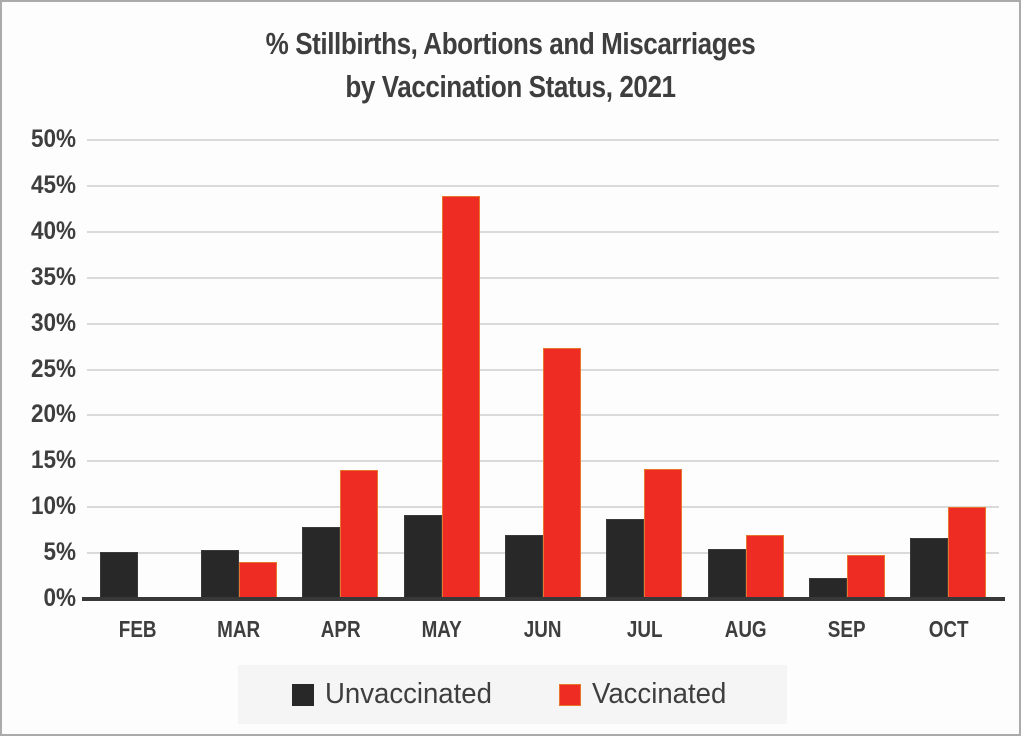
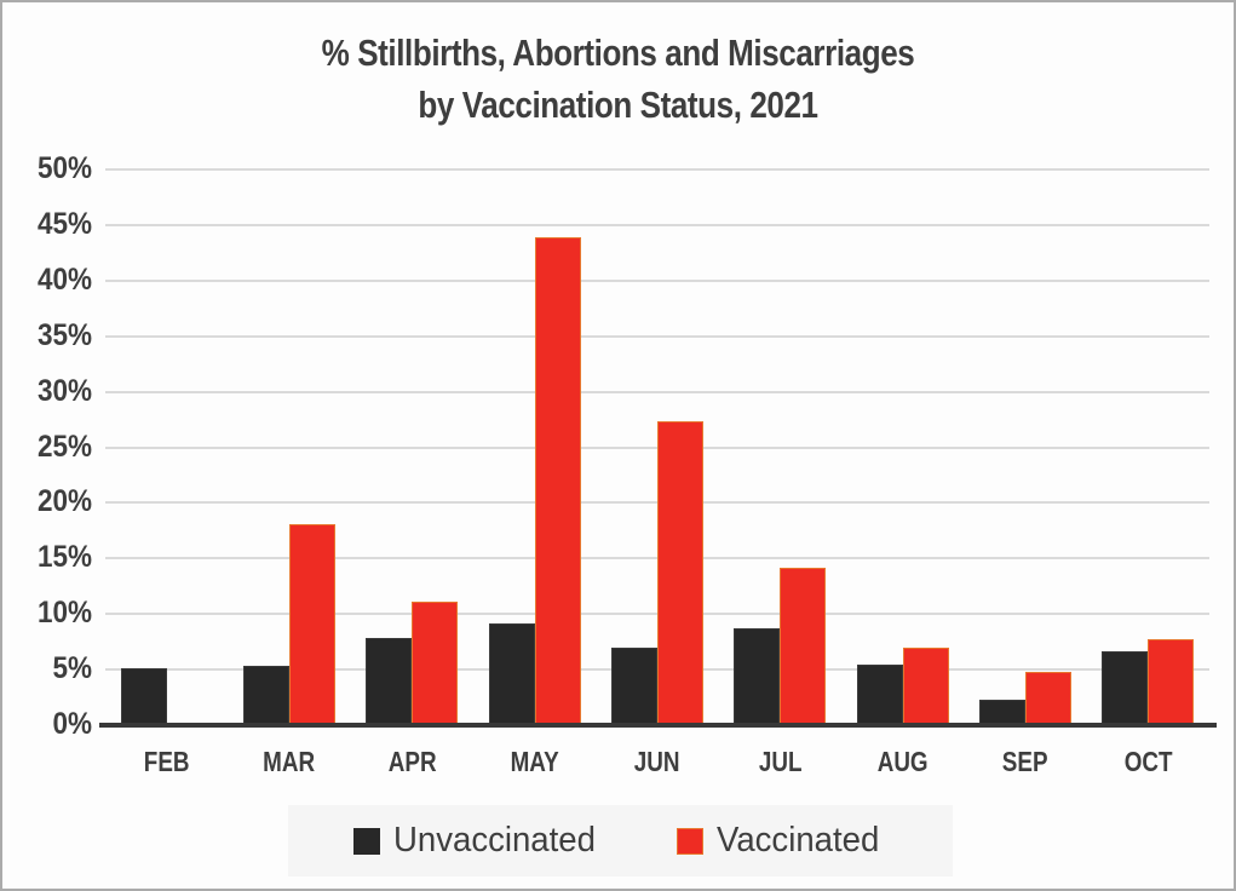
Vaccinated/MAR: 4% -> 18%
Vaccinated/APR: 14% -> 11%
Vaccinated/OCT: 10% -> 8%
